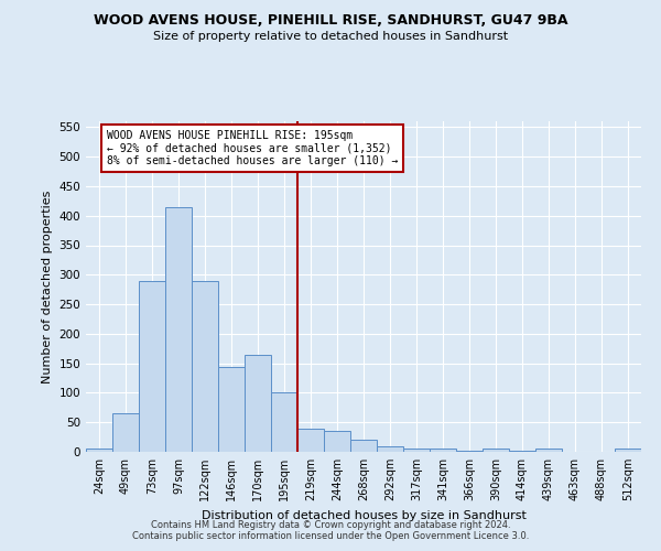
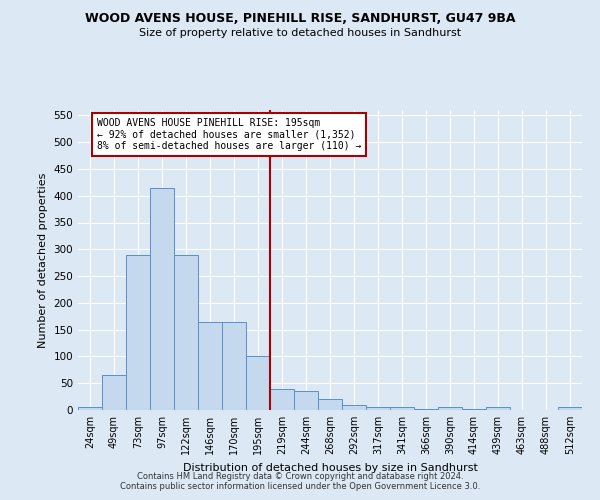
146sqm: 144 -> 165
